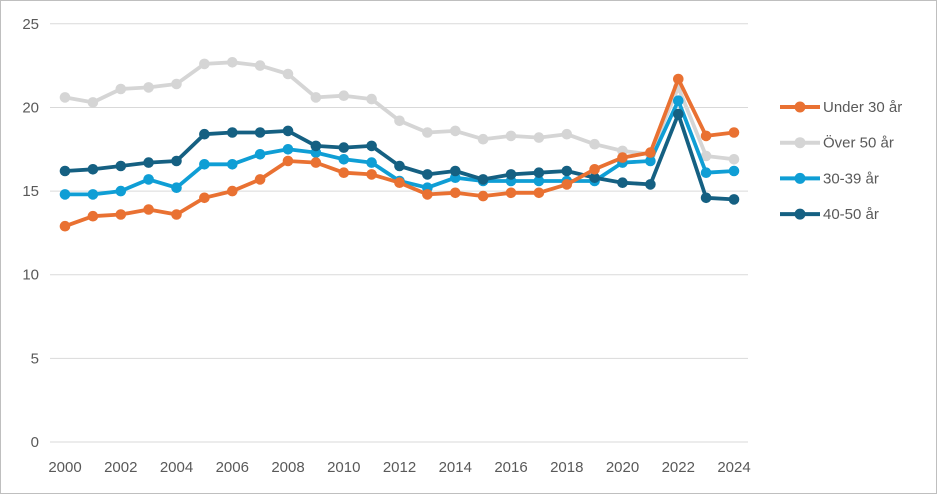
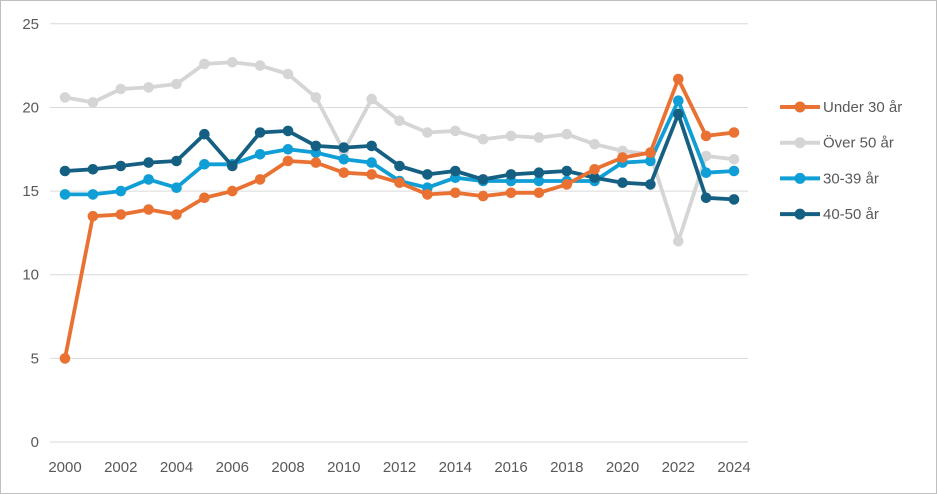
Under 30 år/2000: 12.9 -> 5.0
40-50 år/2006: 18.5 -> 16.5
Över 50 år/2010: 20.7 -> 17.4
Över 50 år/2022: 21.2 -> 12.0
